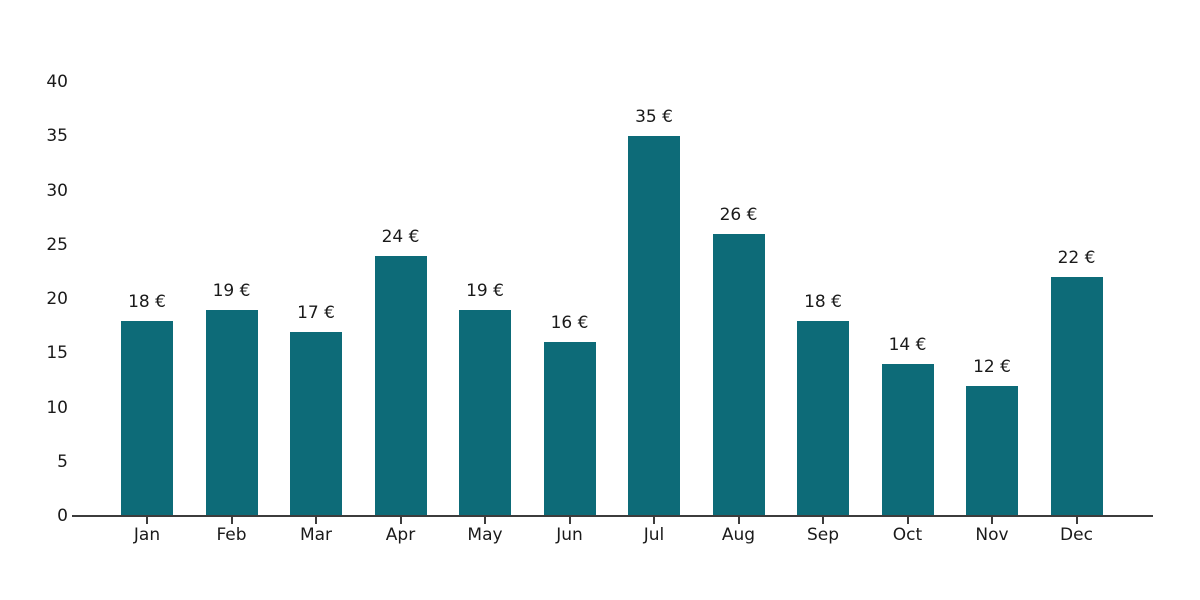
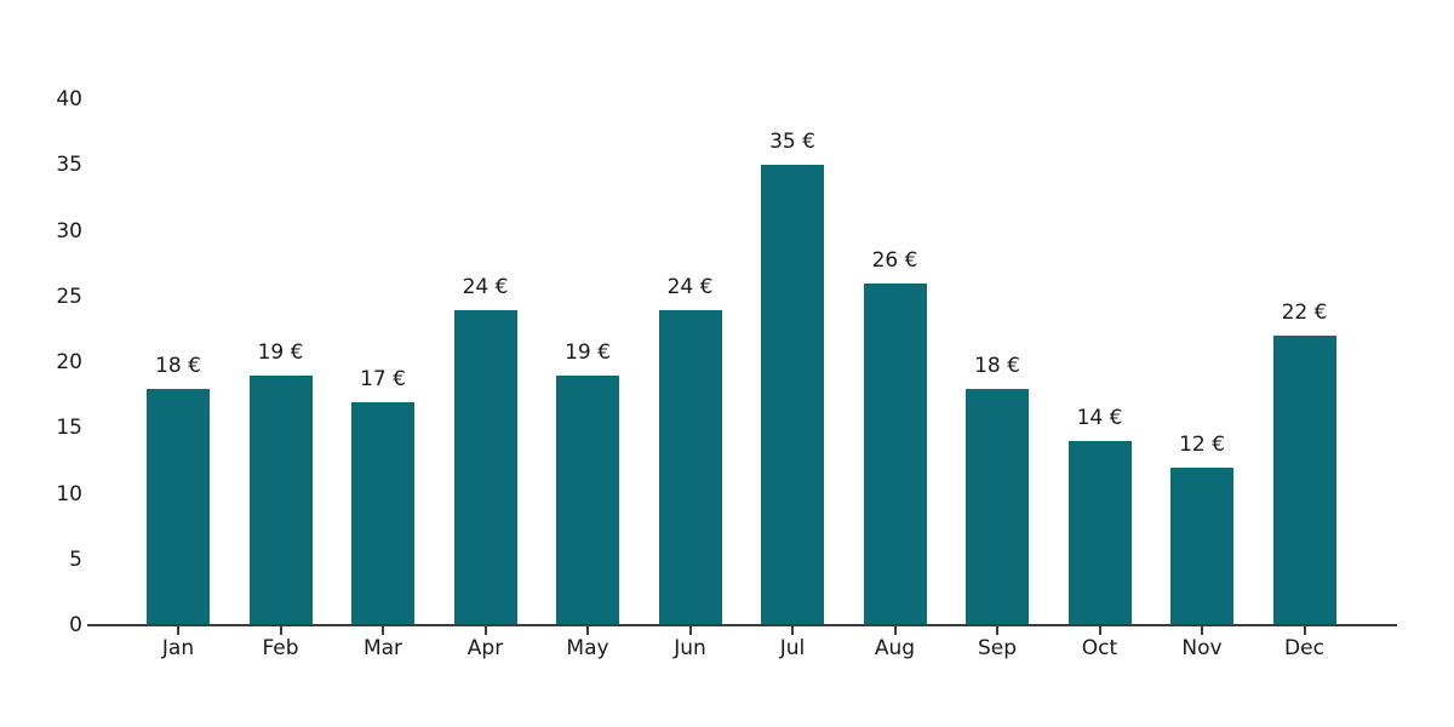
Jun: 16 -> 24
